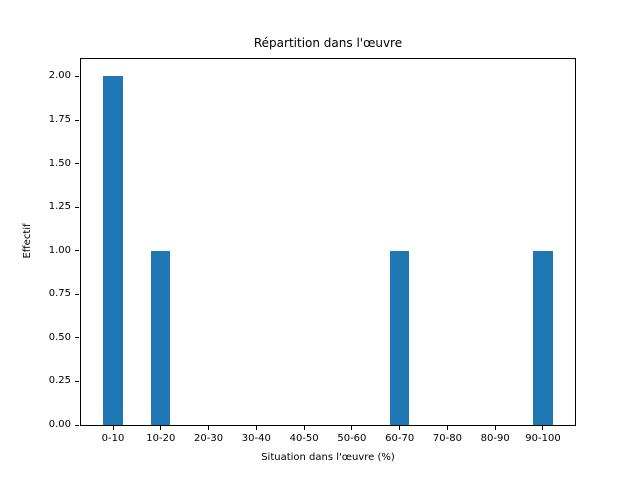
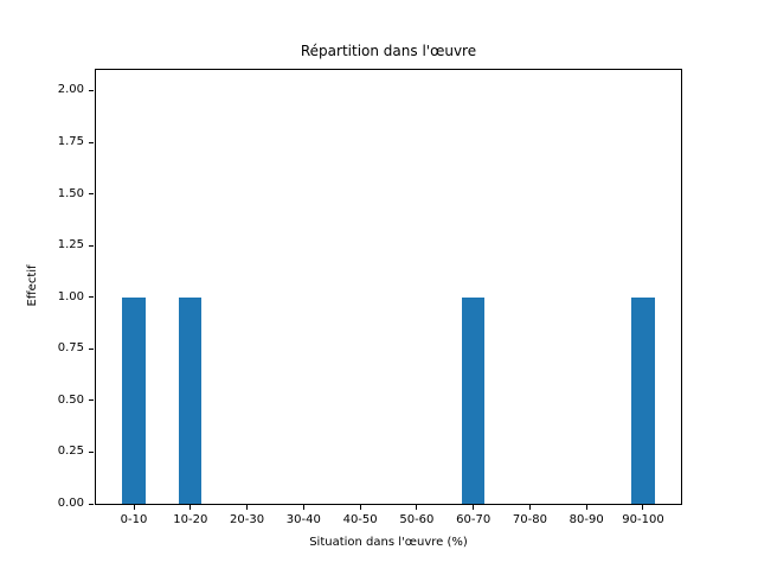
0-10: 2 -> 1
